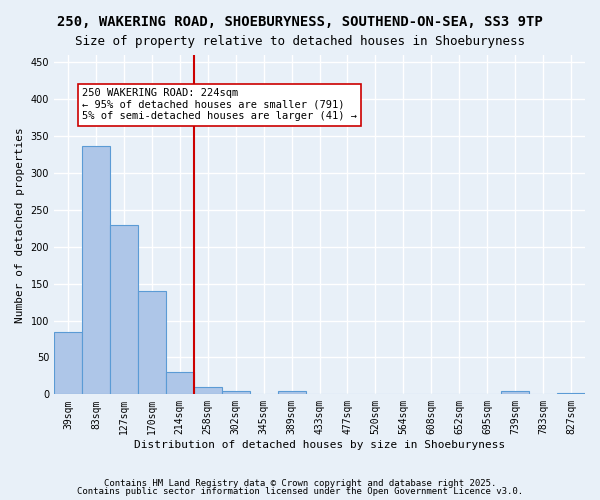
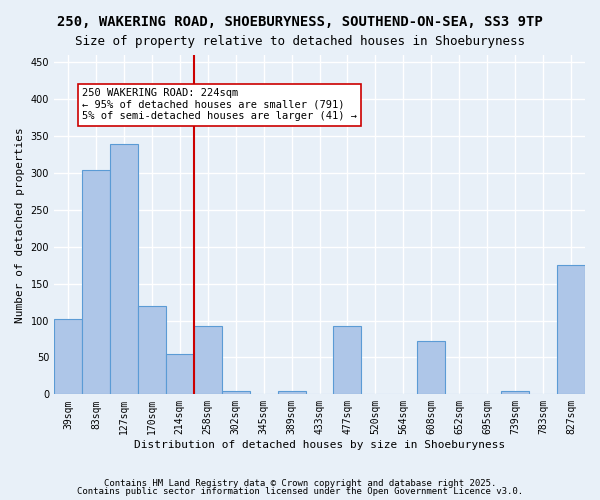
39sqm: 84 -> 102
83sqm: 337 -> 304
127sqm: 230 -> 340
170sqm: 140 -> 120
214sqm: 30 -> 54
258sqm: 10 -> 92
477sqm: 1 -> 92
608sqm: 1 -> 72
827sqm: 2 -> 176
